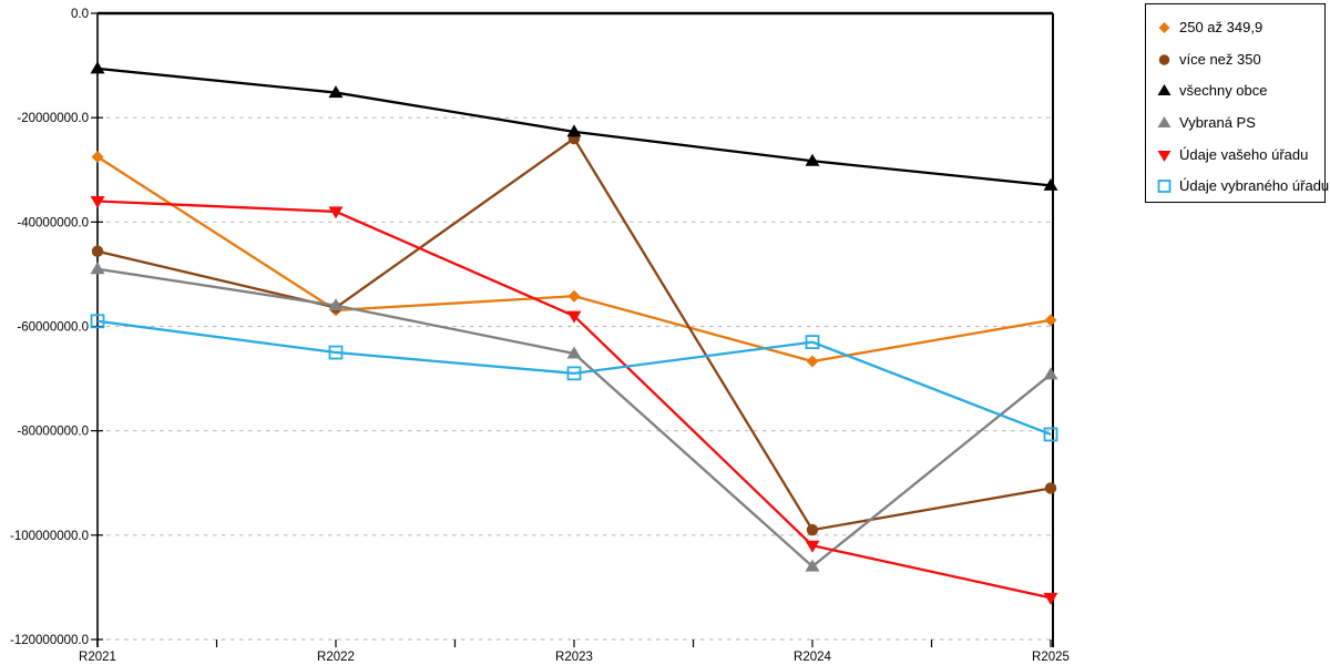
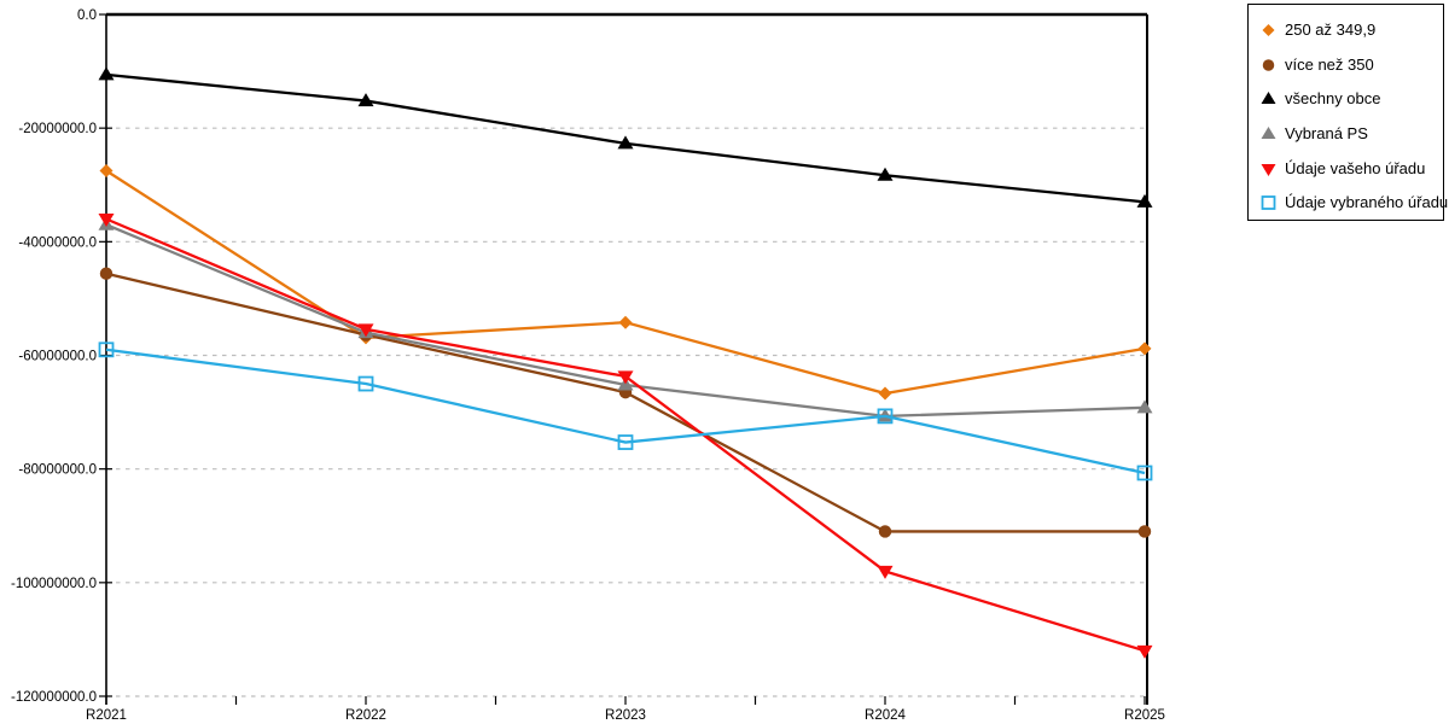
Vybraná PS/R2021: -49000000 -> -37000000
Údaje vašeho úřadu/R2022: -38000000 -> -55000000
více než 350/R2023: -24000000 -> -66000000
Údaje vašeho úřadu/R2023: -58000000 -> -64000000
Údaje vybraného úřadu/R2023: -69000000 -> -75000000
více než 350/R2024: -99000000 -> -91000000
Vybraná PS/R2024: -106000000 -> -71000000
Údaje vašeho úřadu/R2024: -102000000 -> -98000000
Údaje vybraného úřadu/R2024: -63000000 -> -71000000
